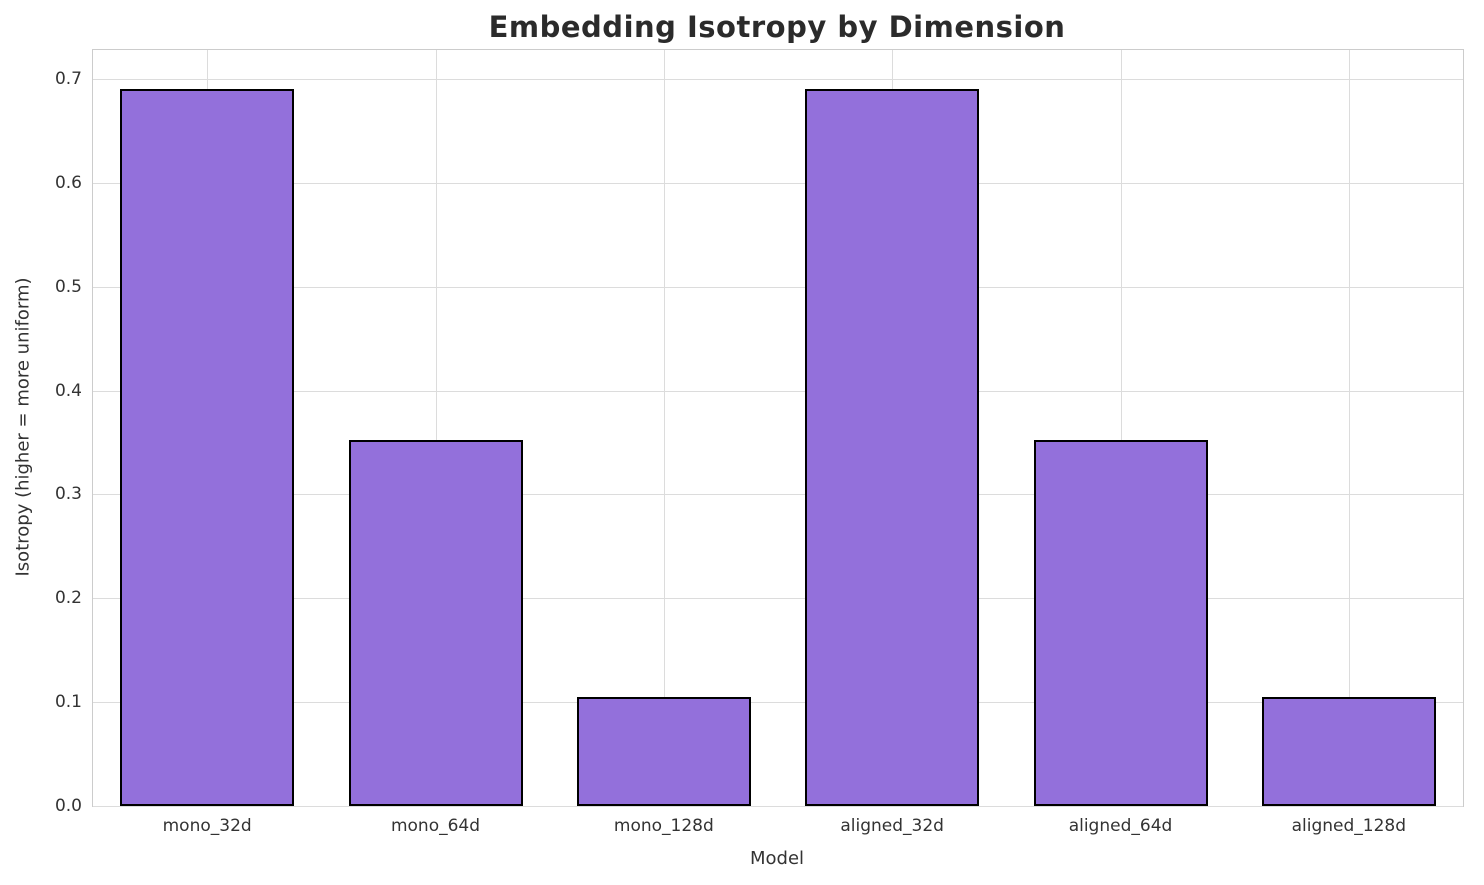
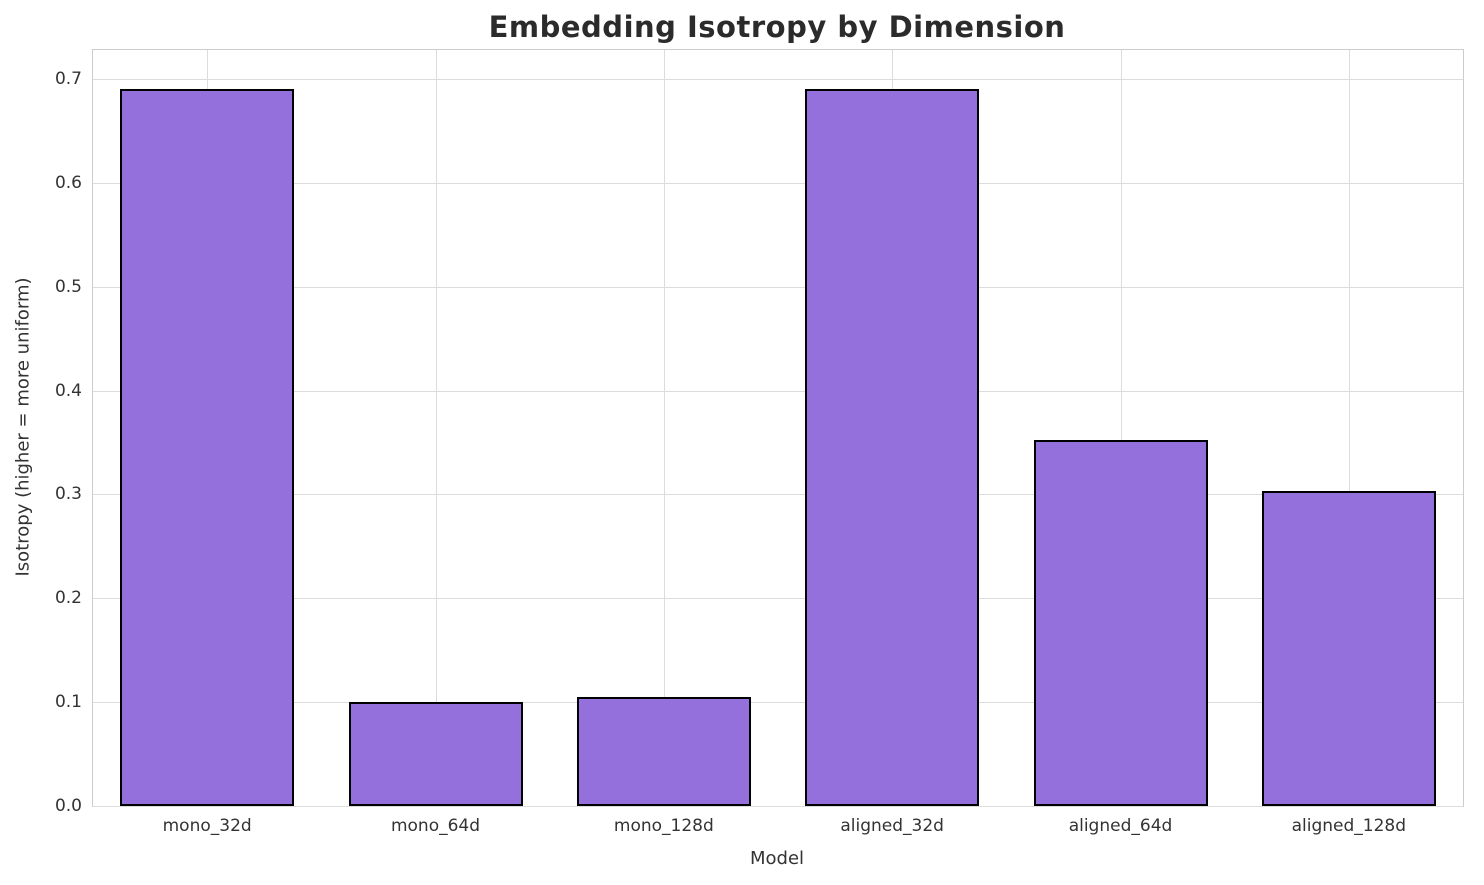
mono_64d: 0.352 -> 0.100
aligned_128d: 0.105 -> 0.303
